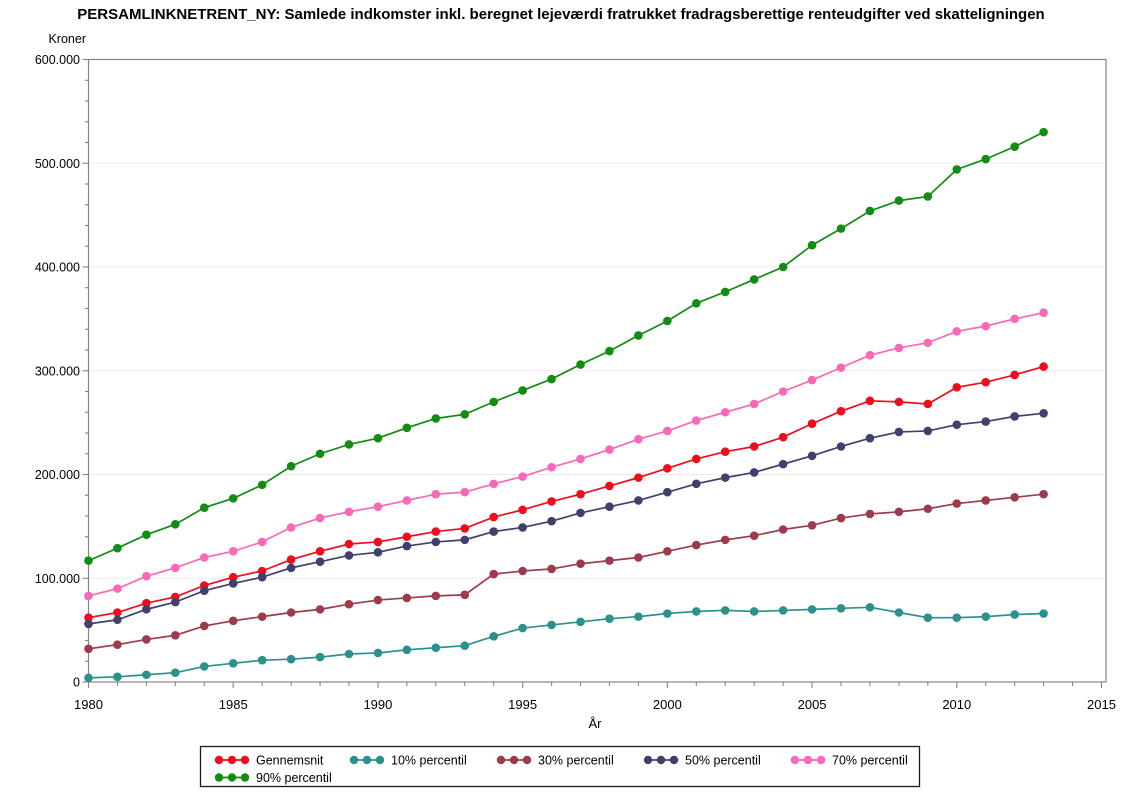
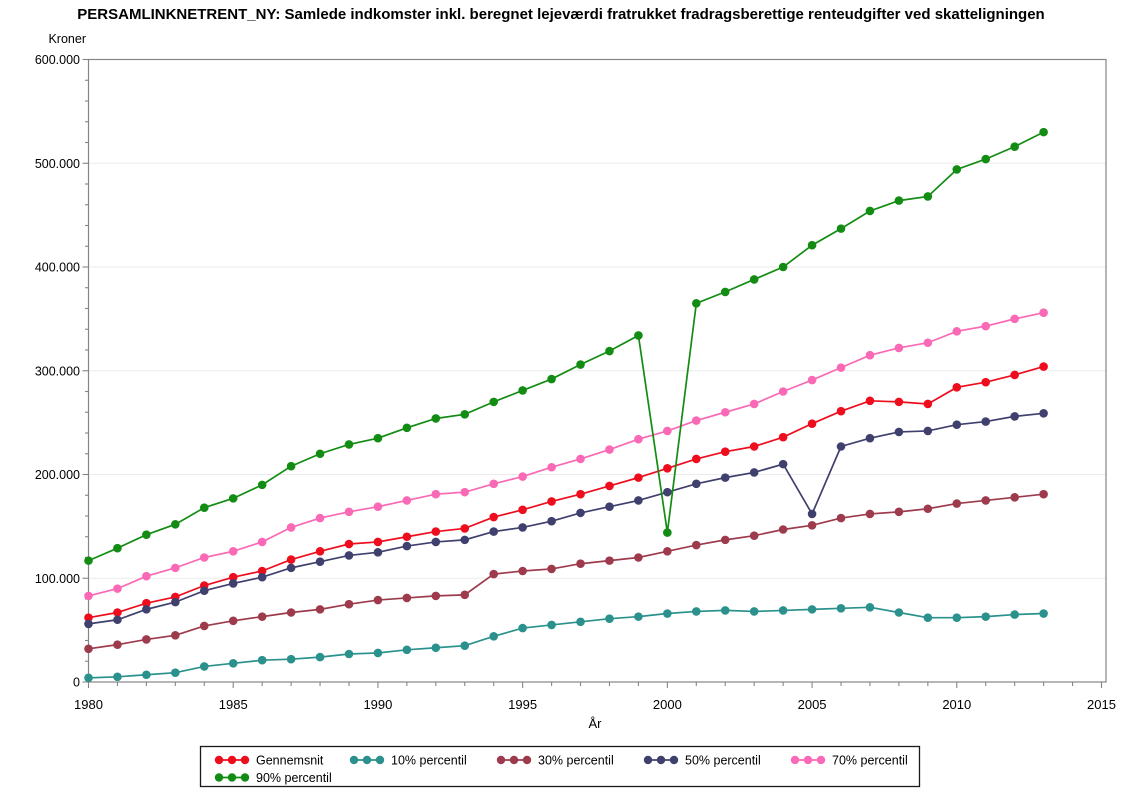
90% percentil/2000: 348000 -> 144000
50% percentil/2005: 218000 -> 162000
